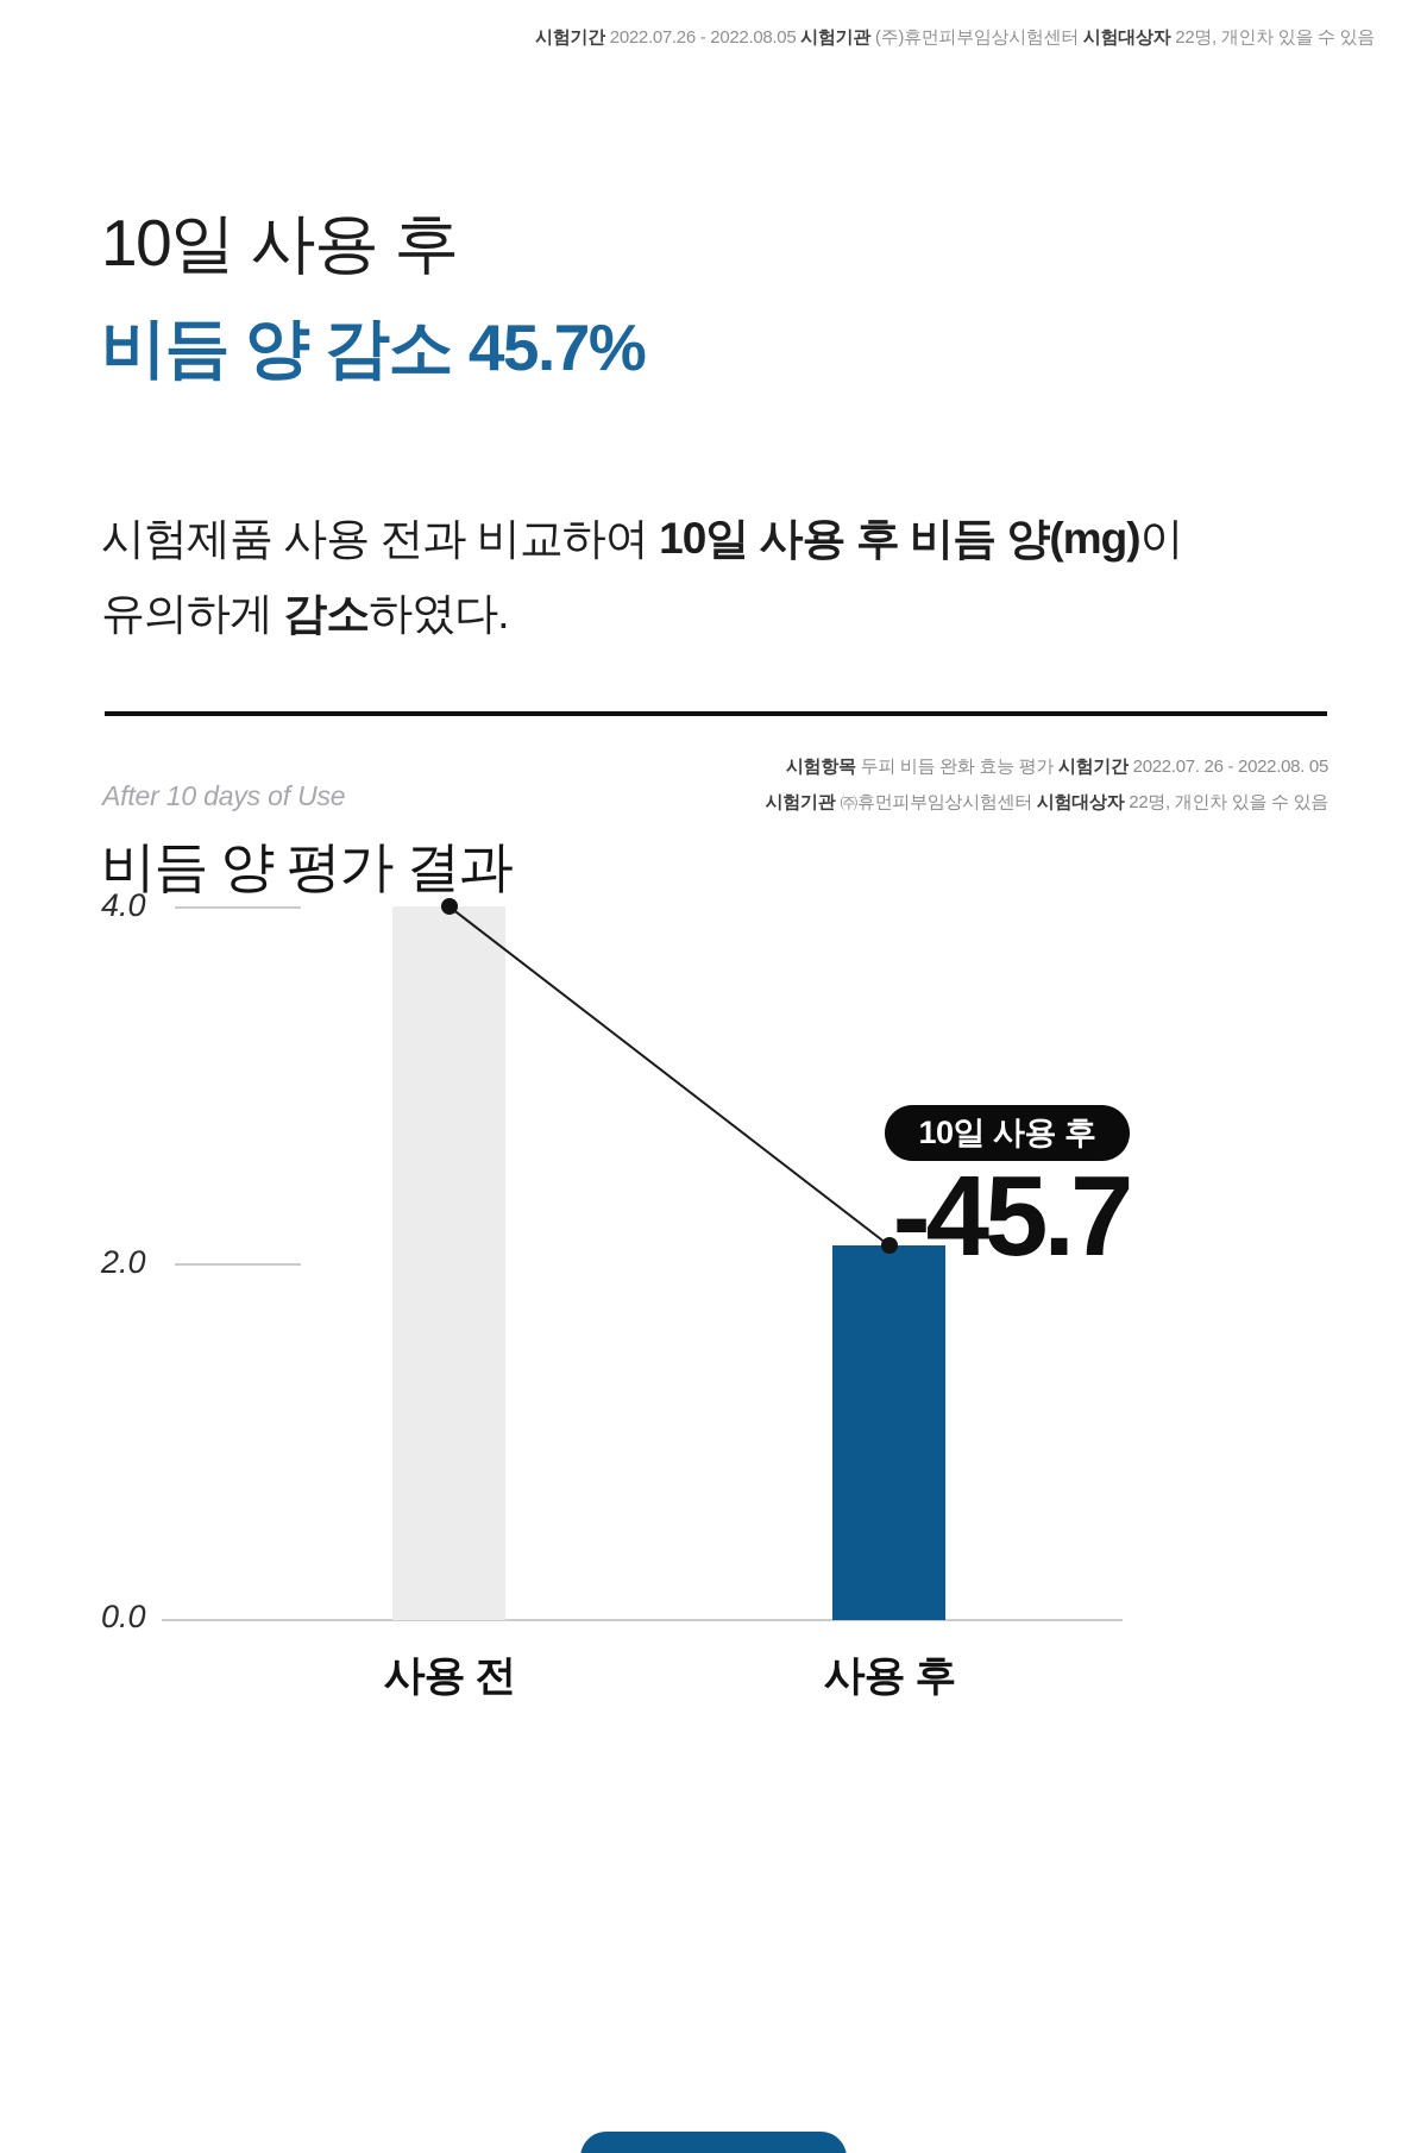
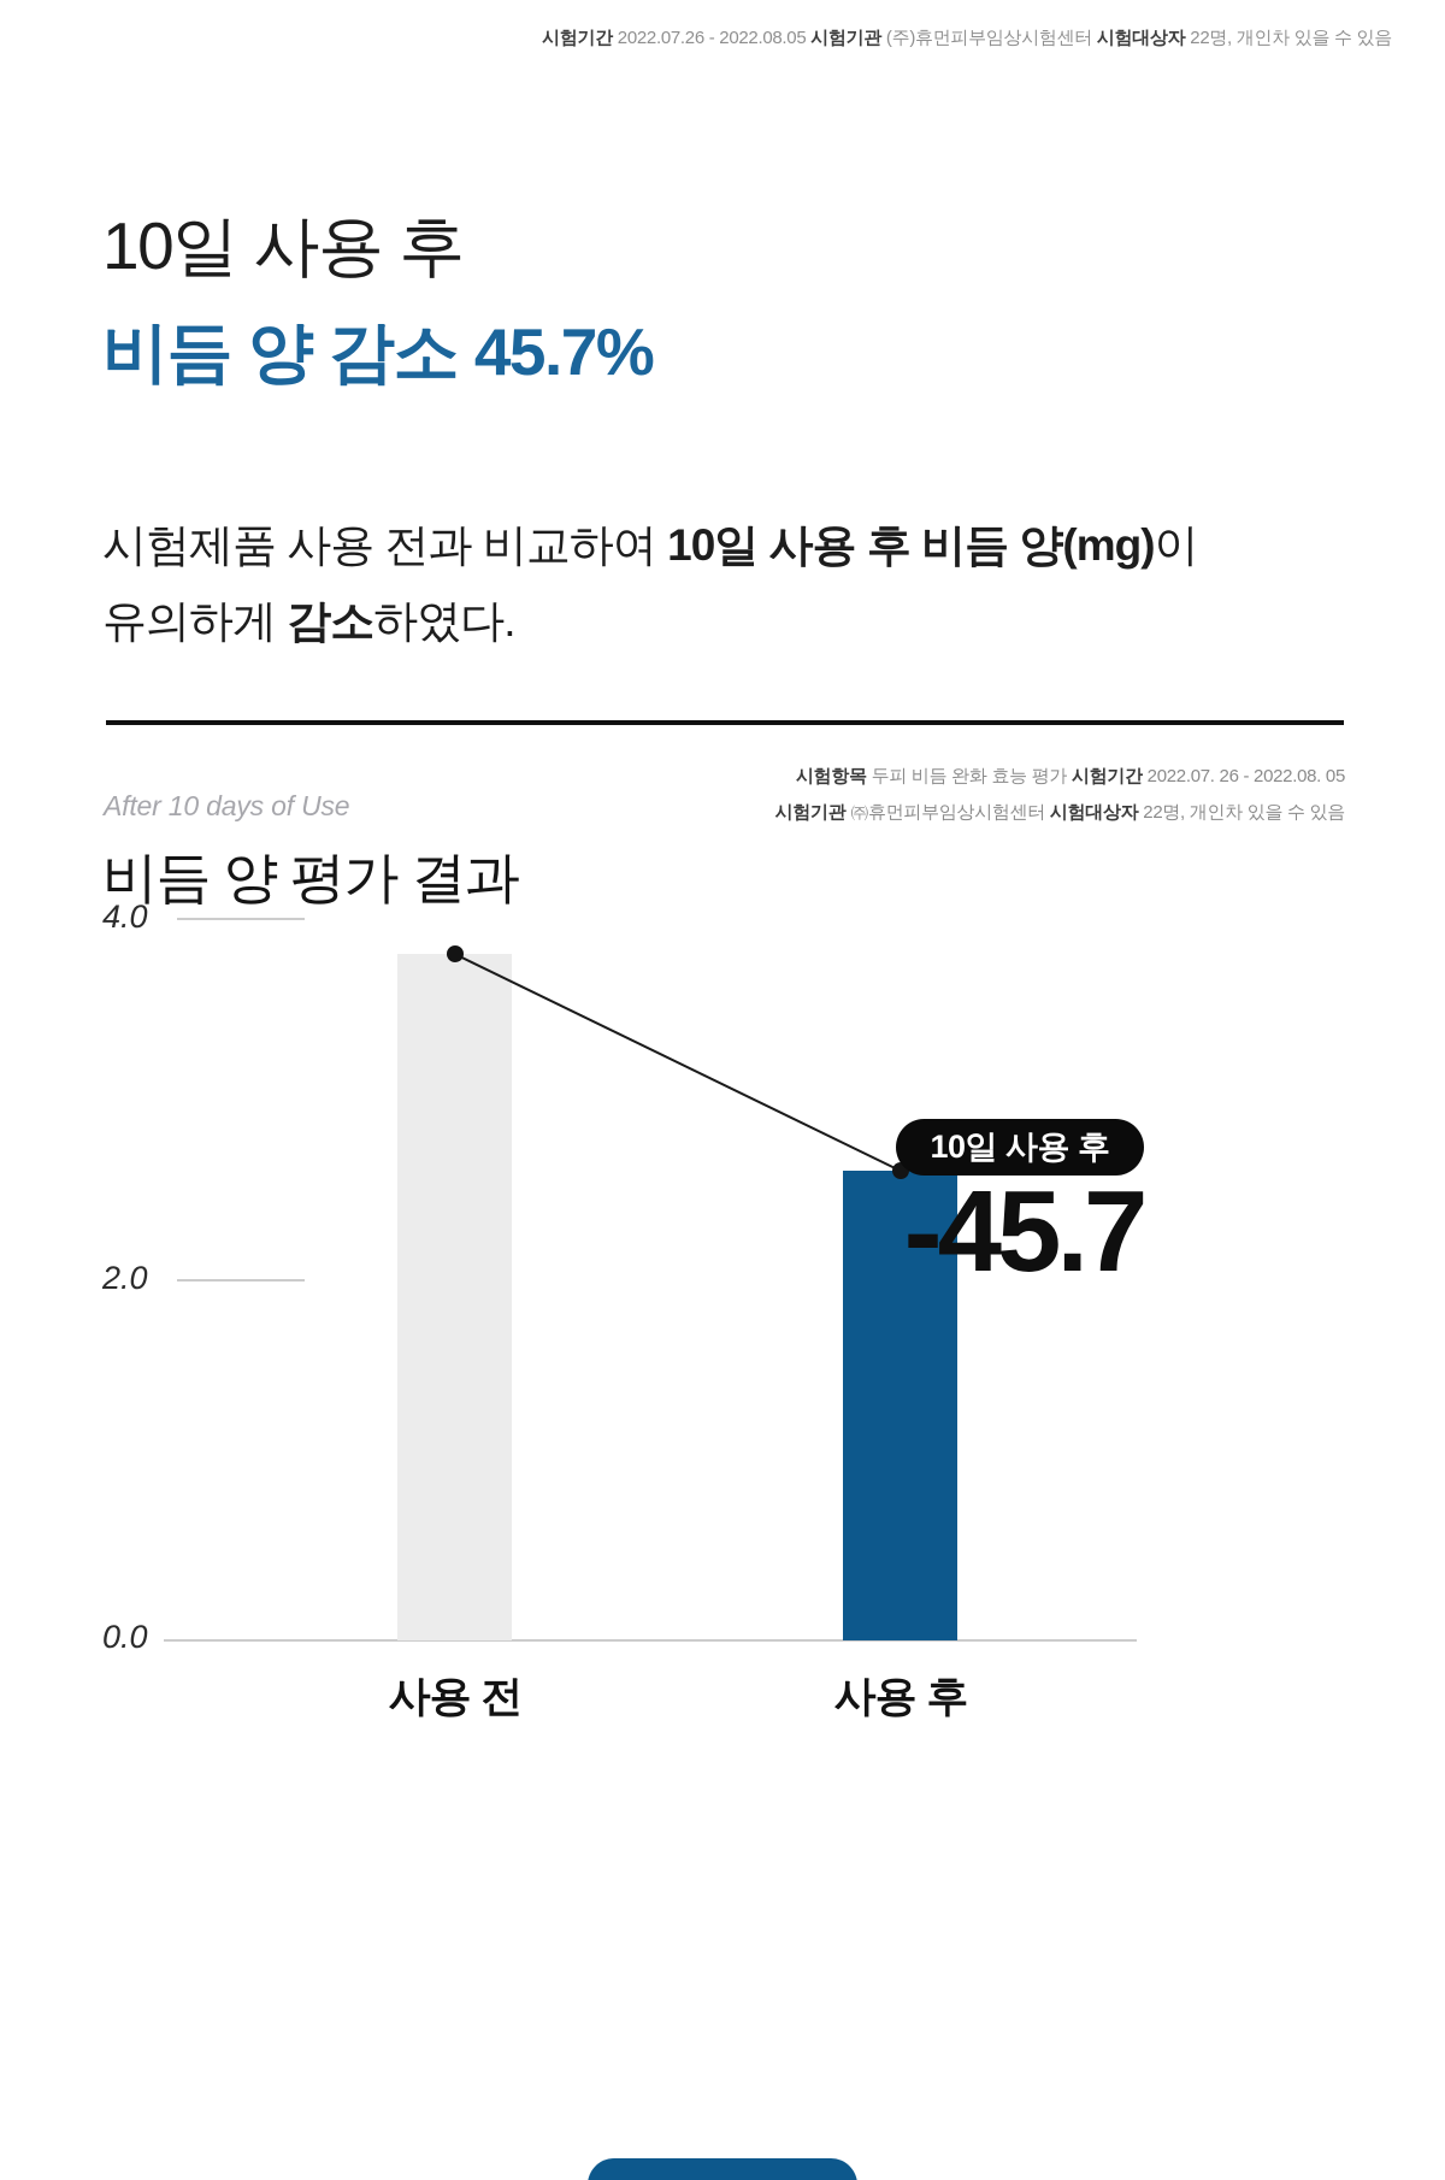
사용 전: 4.0 -> 3.8
사용 후: 2.1 -> 2.6
